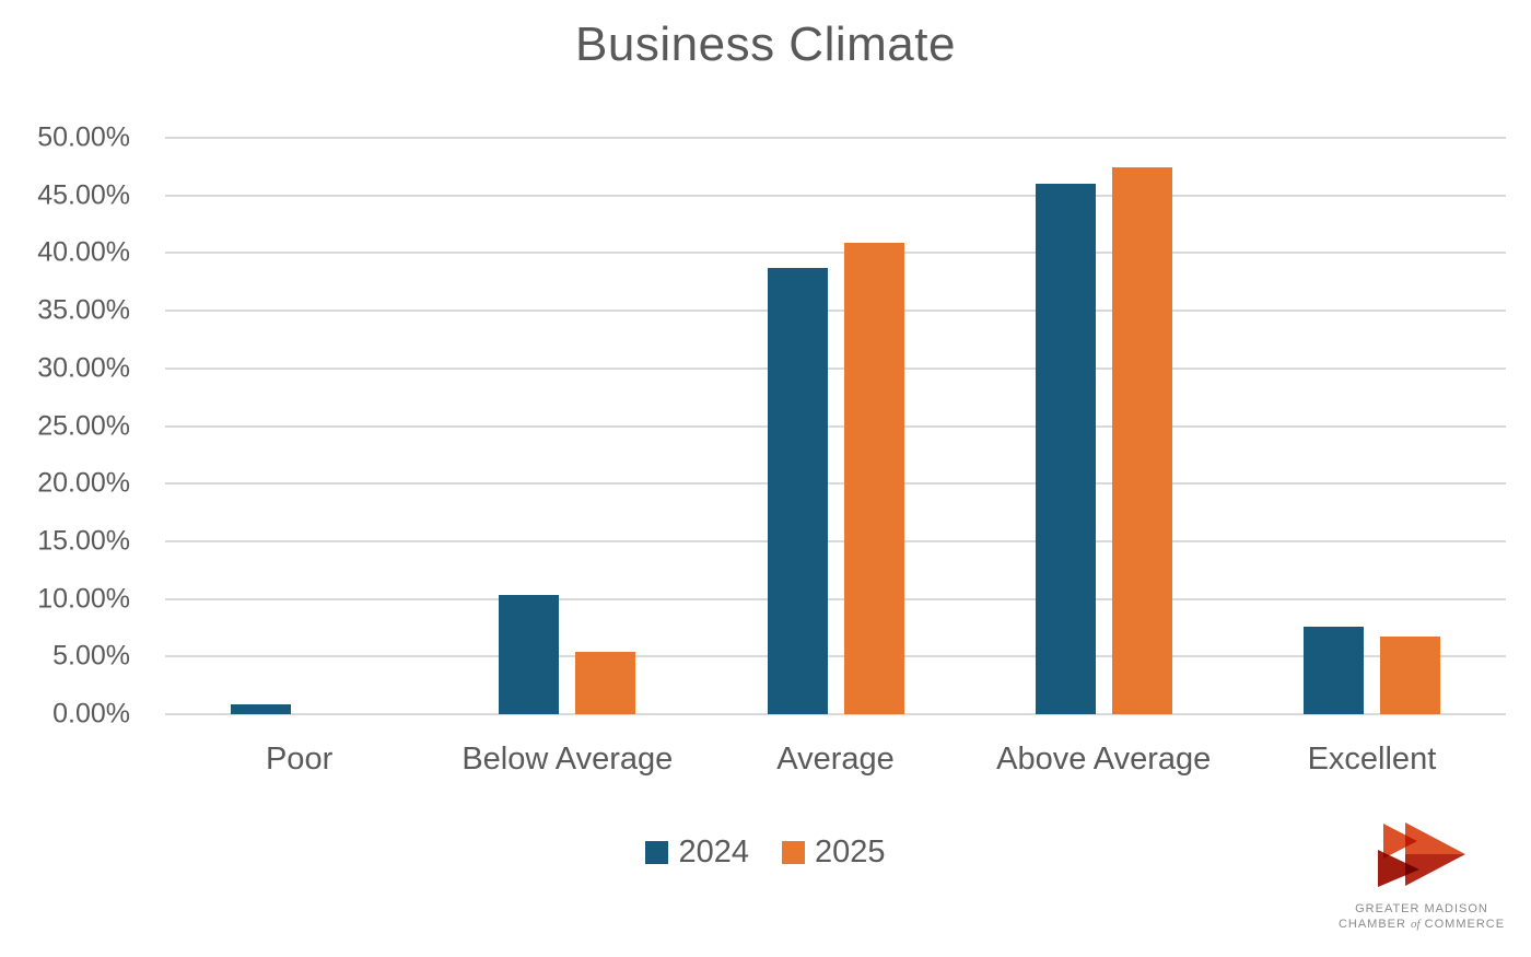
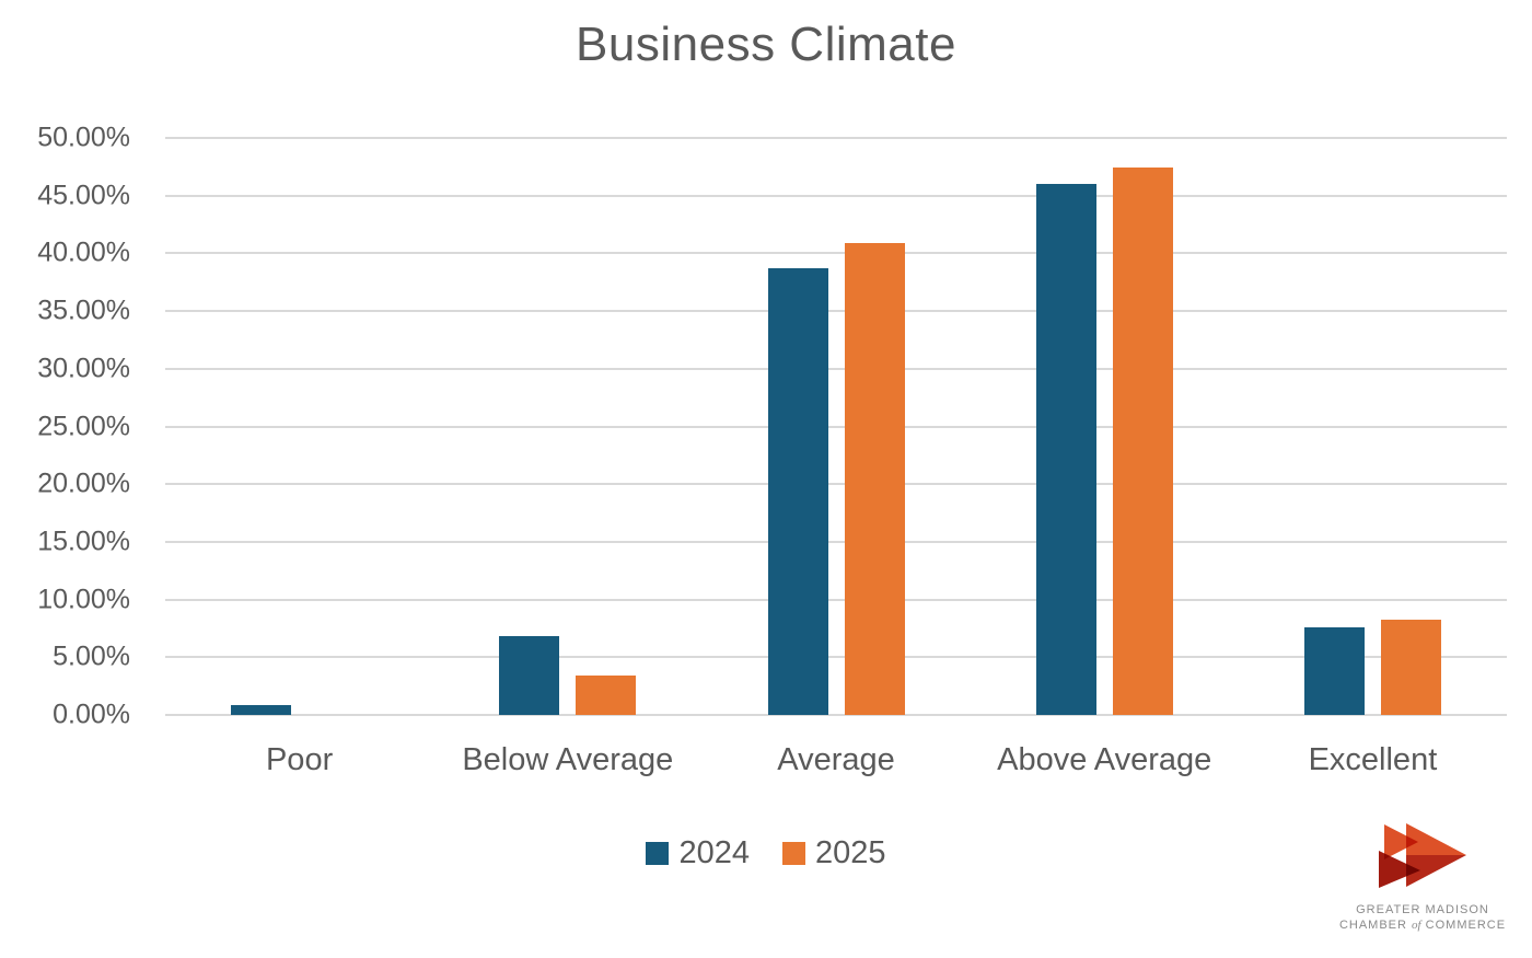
2024/Below Average: 10.3% -> 6.8%
2025/Below Average: 5.4% -> 3.4%
2025/Excellent: 6.7% -> 8.3%
